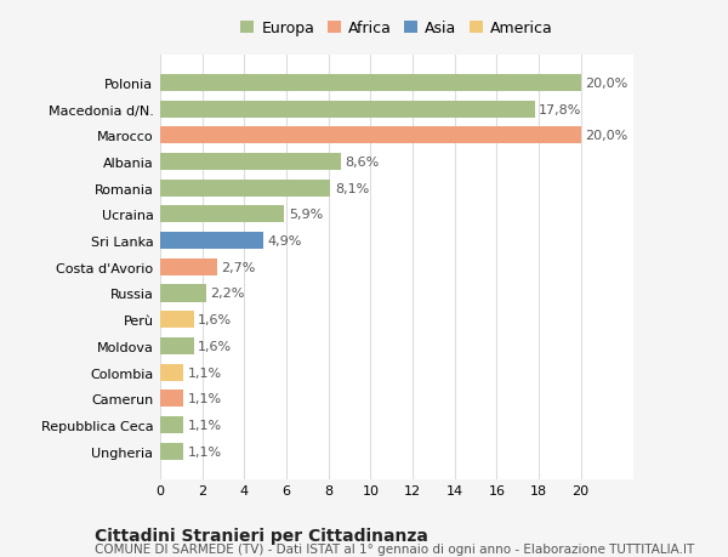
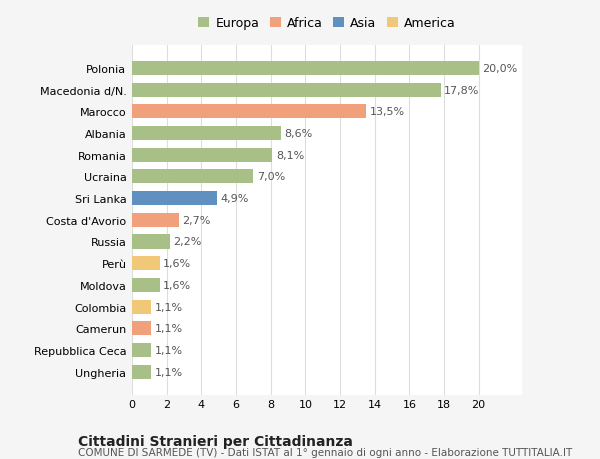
Marocco: 20,0% -> 13,5%
Ucraina: 5,9% -> 7,0%
